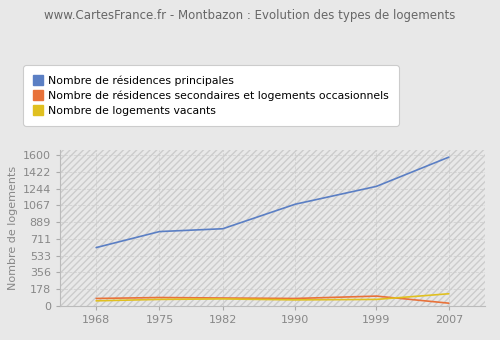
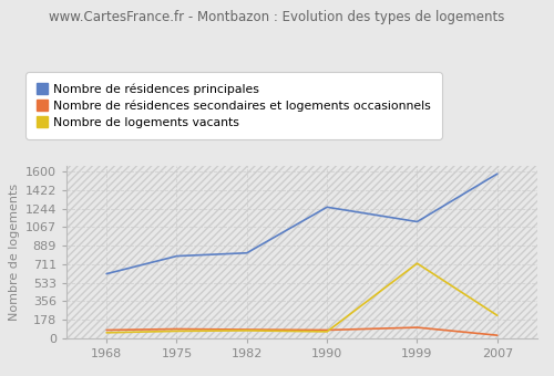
Nombre de résidences principales/1990: 1080 -> 1260
Nombre de résidences principales/1999: 1270 -> 1120
Nombre de logements vacants/1999: 70 -> 720
Nombre de logements vacants/2007: 130 -> 220
